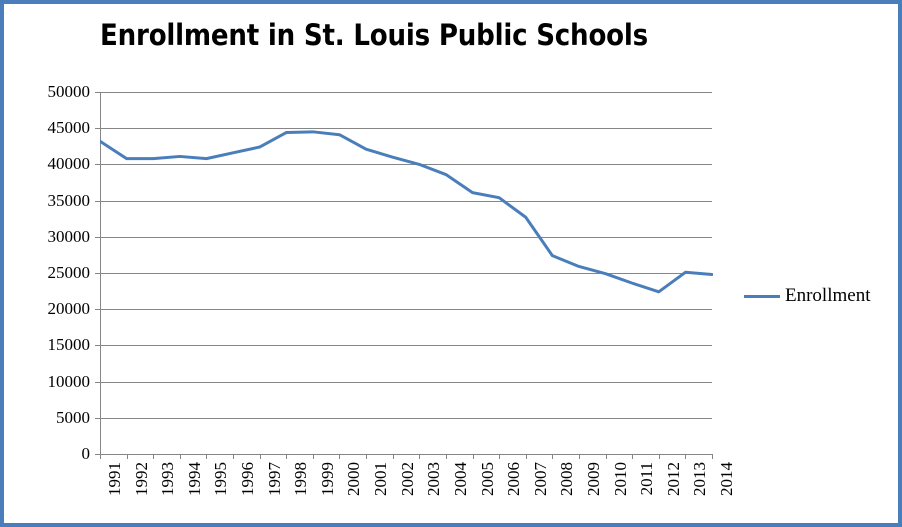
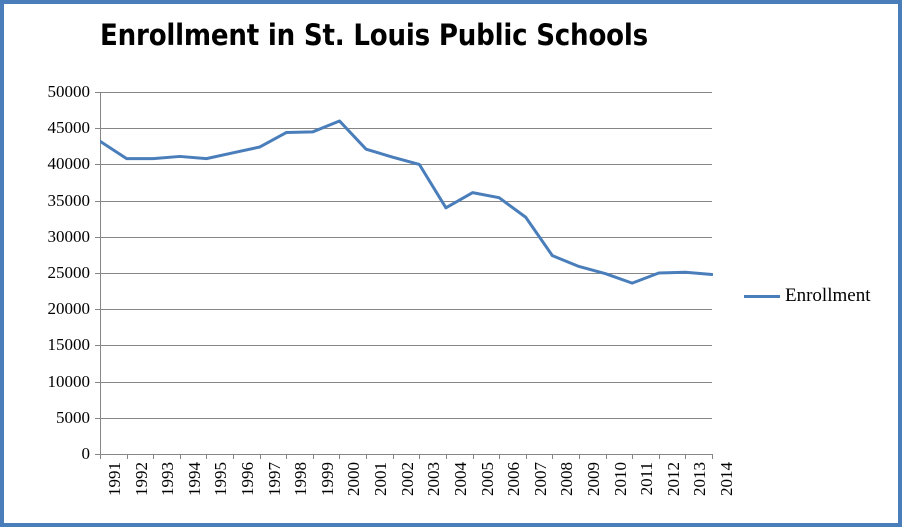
2000: 44000 -> 46000
2004: 39000 -> 34000
2012: 22000 -> 25000
